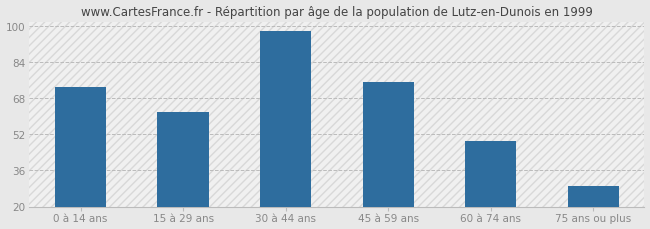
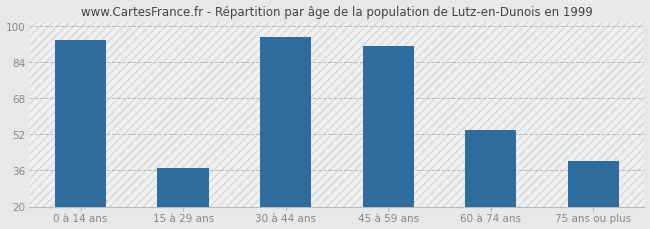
0 à 14 ans: 73 -> 94
15 à 29 ans: 62 -> 37
30 à 44 ans: 98 -> 95
45 à 59 ans: 75 -> 91
60 à 74 ans: 49 -> 54
75 ans ou plus: 29 -> 40
